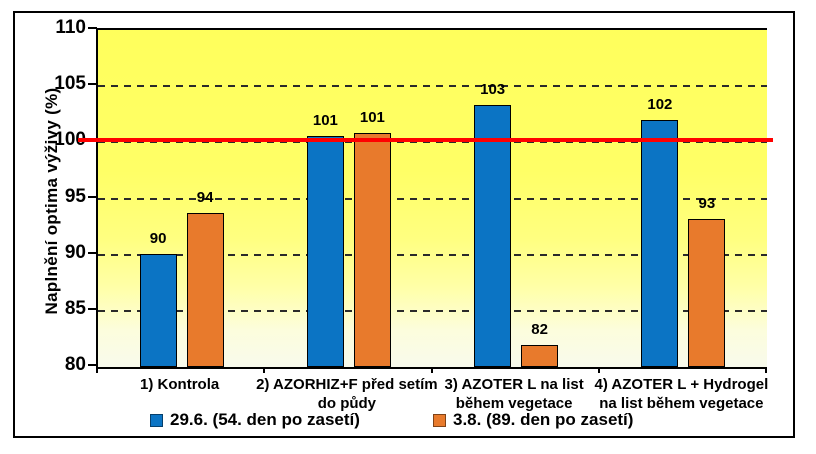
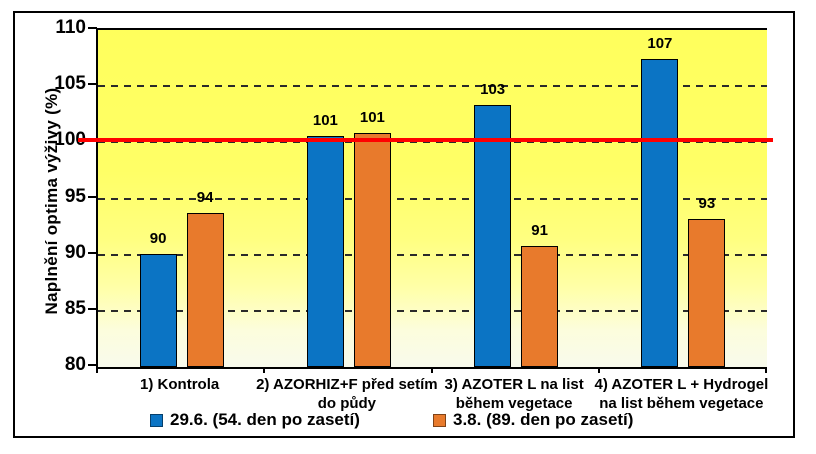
3.8. (89. den po zasetí)/3) AZOTER L na list během vegetace: 82 -> 91
29.6. (54. den po zasetí)/4) AZOTER L + Hydrogel na list během vegetace: 102 -> 107
